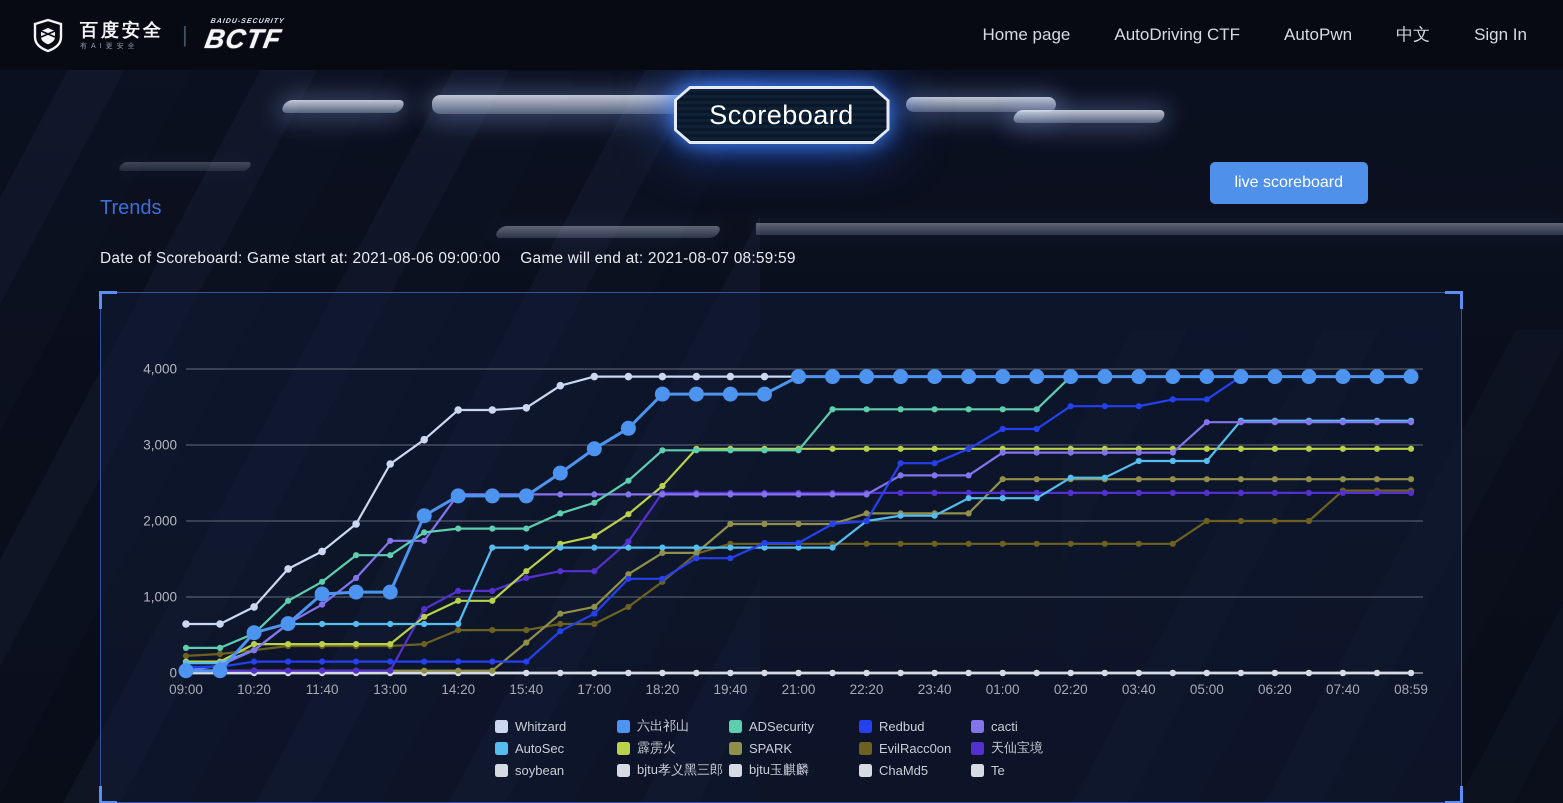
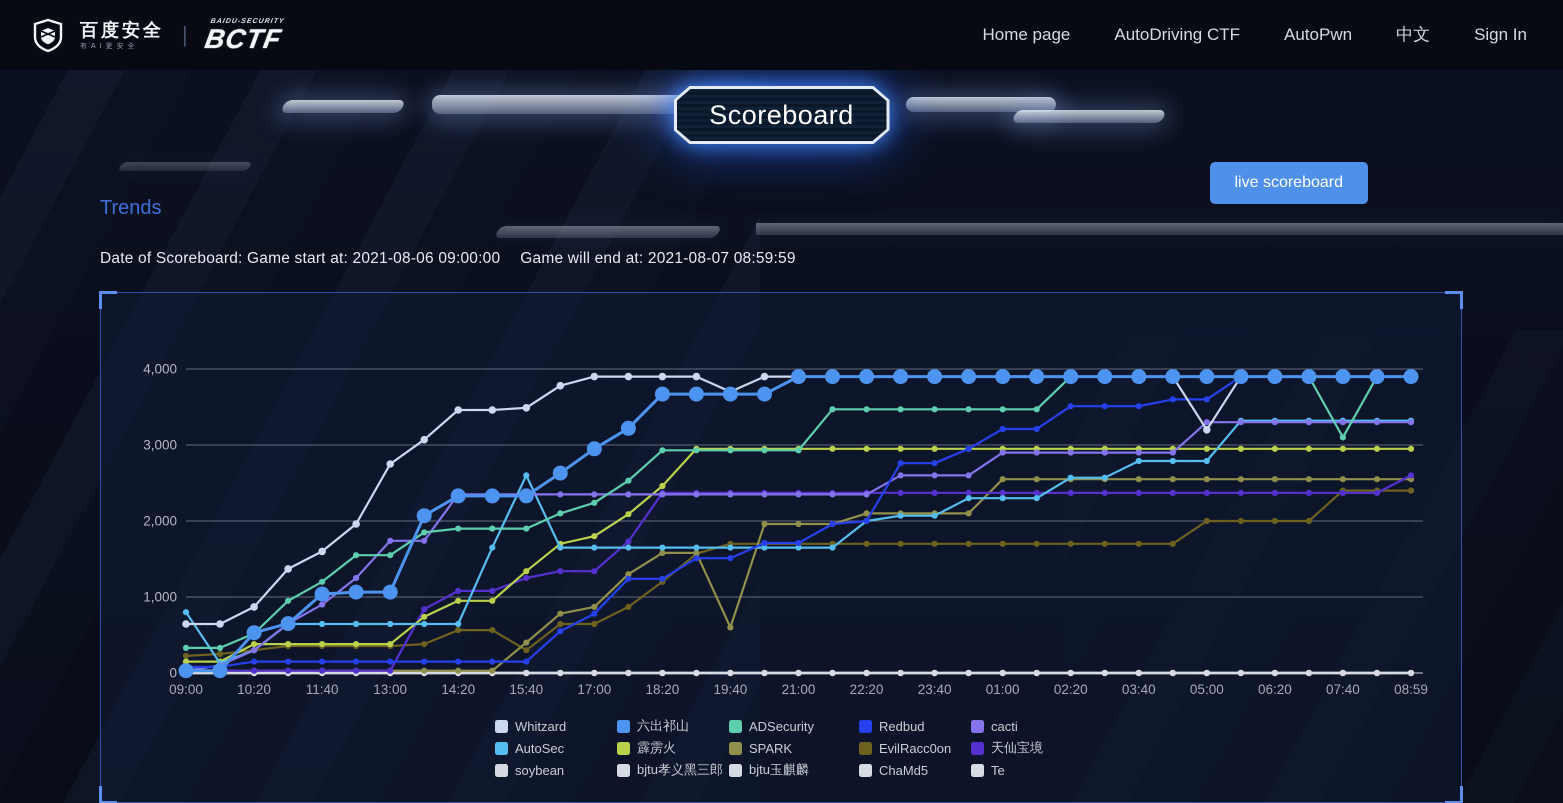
AutoSec/09:00: 100 -> 800
AutoSec/15:40: 1600 -> 2600
EvilRacc0on/15:40: 600 -> 300
Whitzard/19:40: 3900 -> 3700
SPARK/19:40: 2000 -> 600
Whitzard/05:00: 3900 -> 3200
ADSecurity/07:40: 3900 -> 3100
天仙宝境/08:59: 2400 -> 2600
